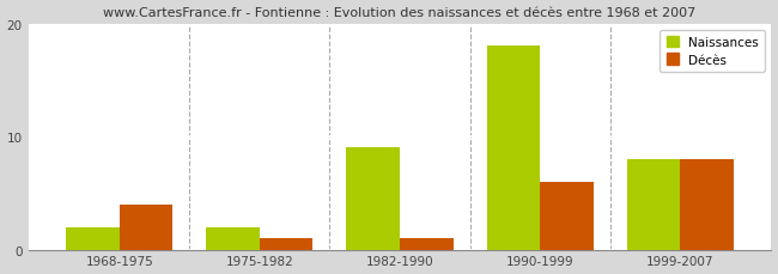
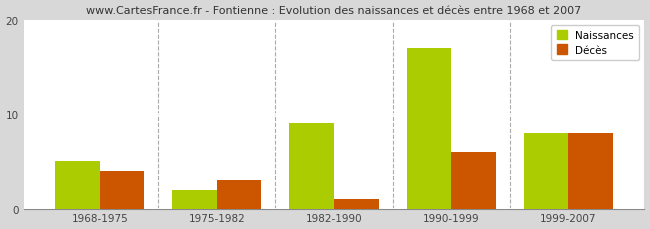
Naissances/1968-1975: 2 -> 5
Décès/1975-1982: 1 -> 3
Naissances/1990-1999: 18 -> 17
